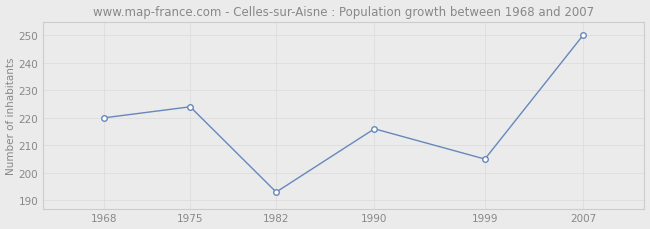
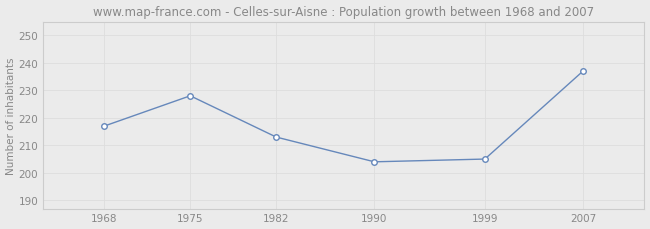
1968: 220 -> 217
1975: 224 -> 228
1982: 193 -> 213
1990: 216 -> 204
2007: 250 -> 237
